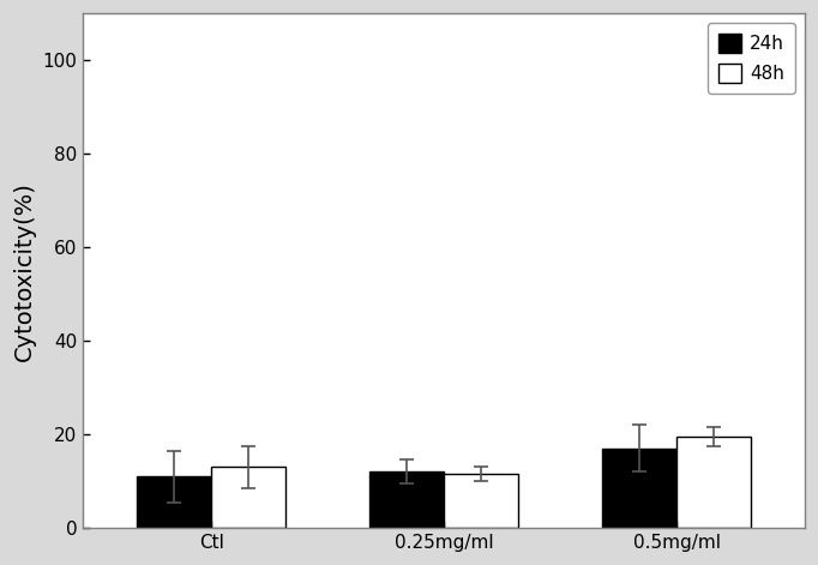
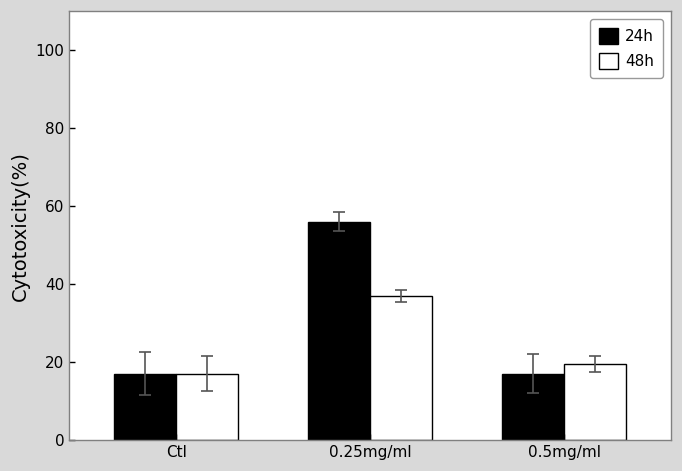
24h/Ctl: 11 -> 17
48h/Ctl: 13.0 -> 17.0
24h/0.25mg/ml: 12 -> 56
48h/0.25mg/ml: 11.5 -> 37.0
